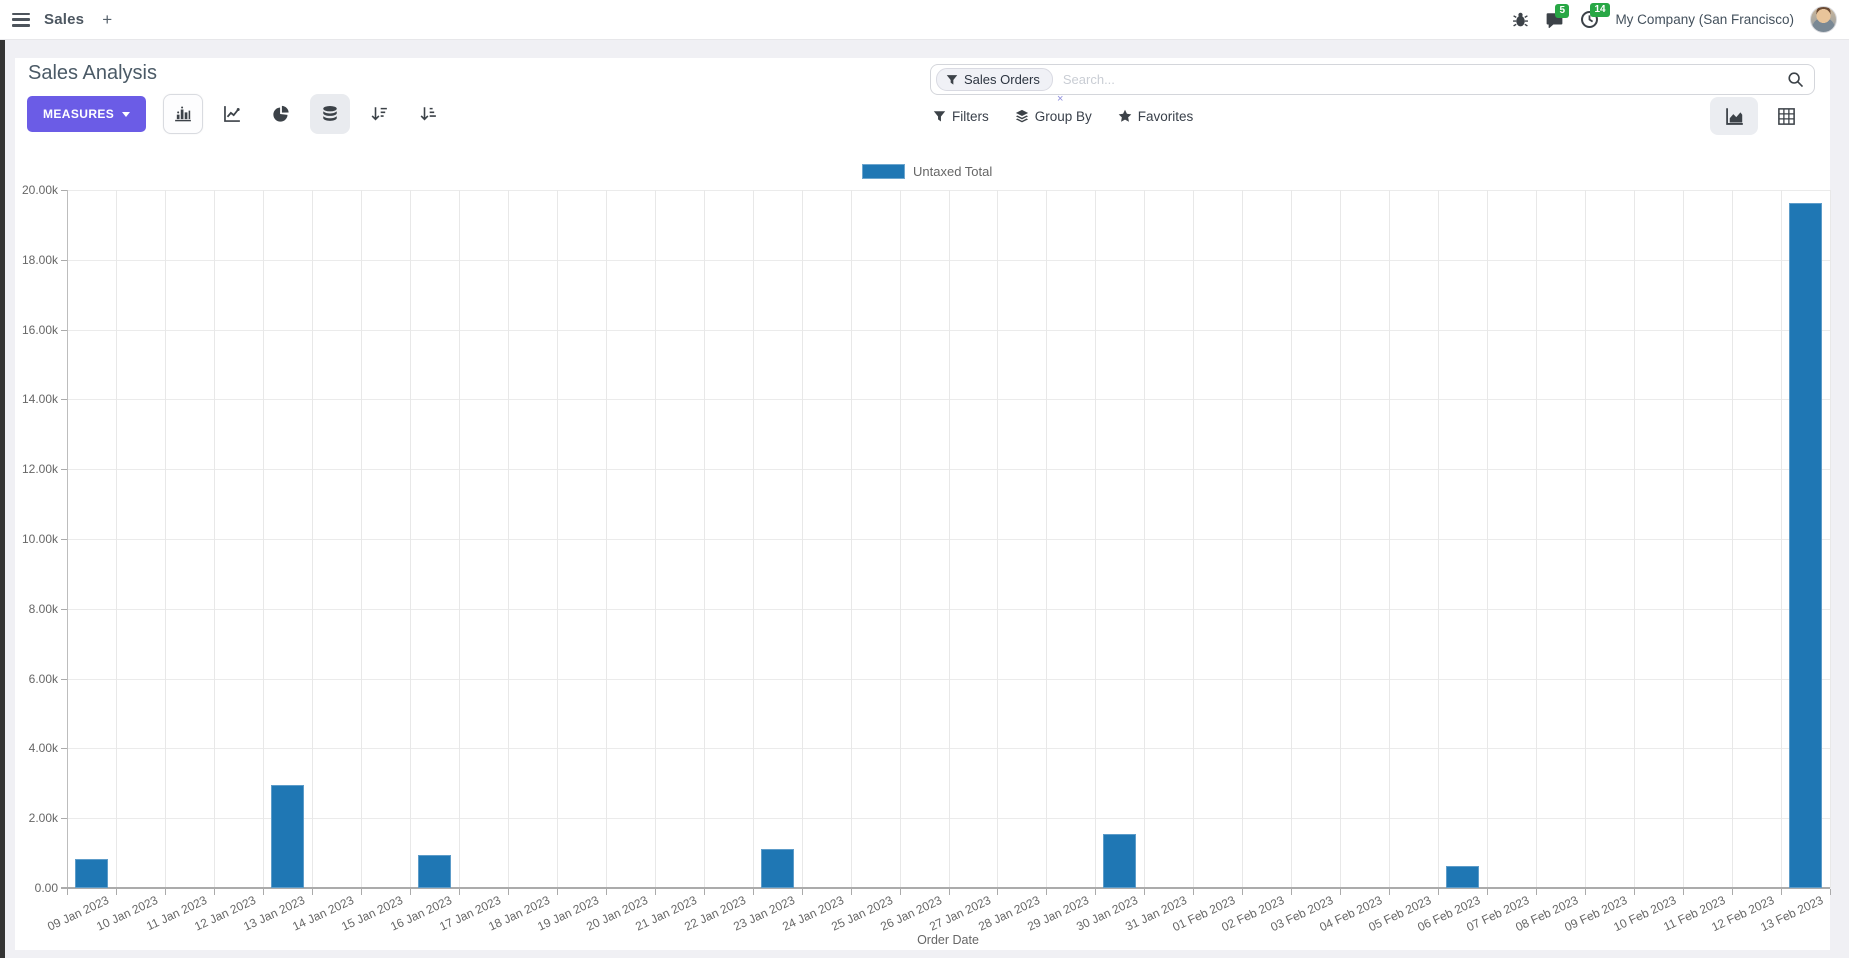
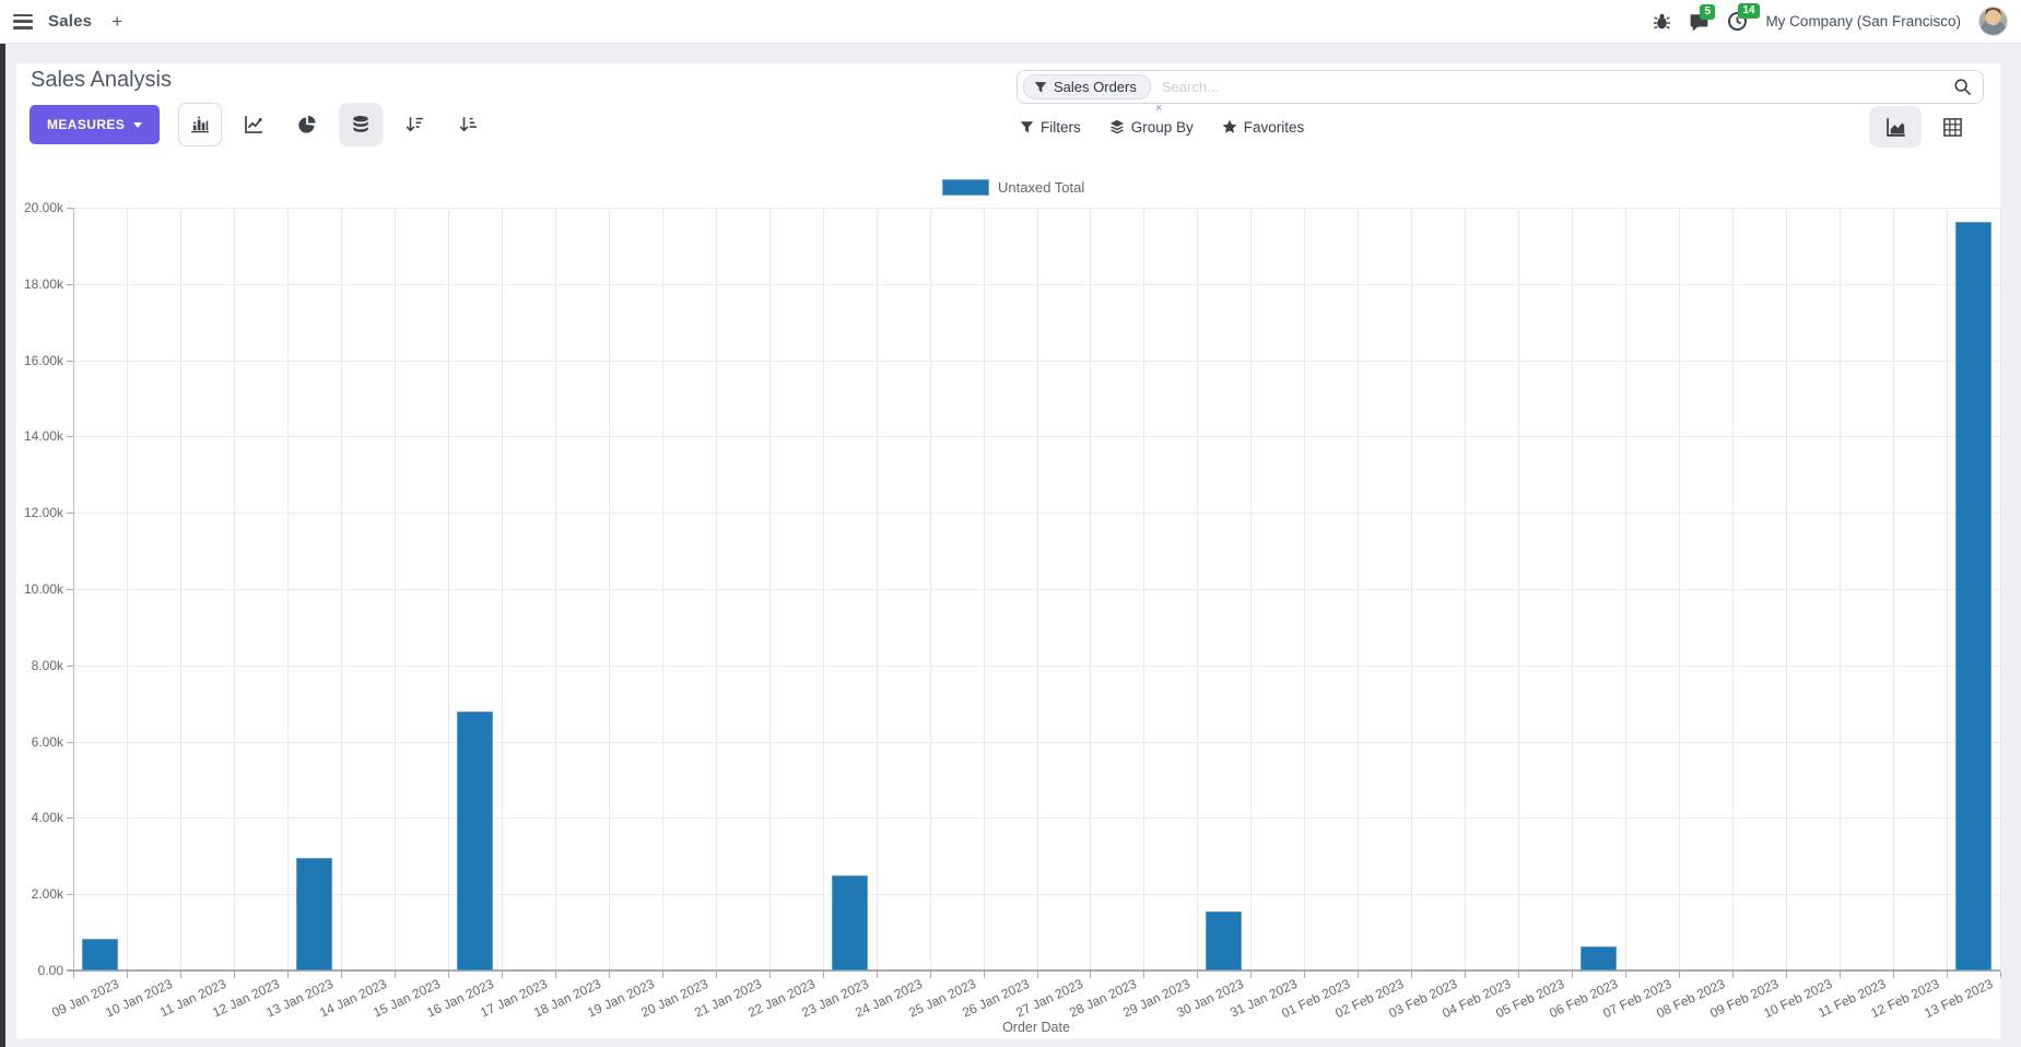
16 Jan 2023: 0.9k -> 6.8k
23 Jan 2023: 1.1k -> 2.5k
